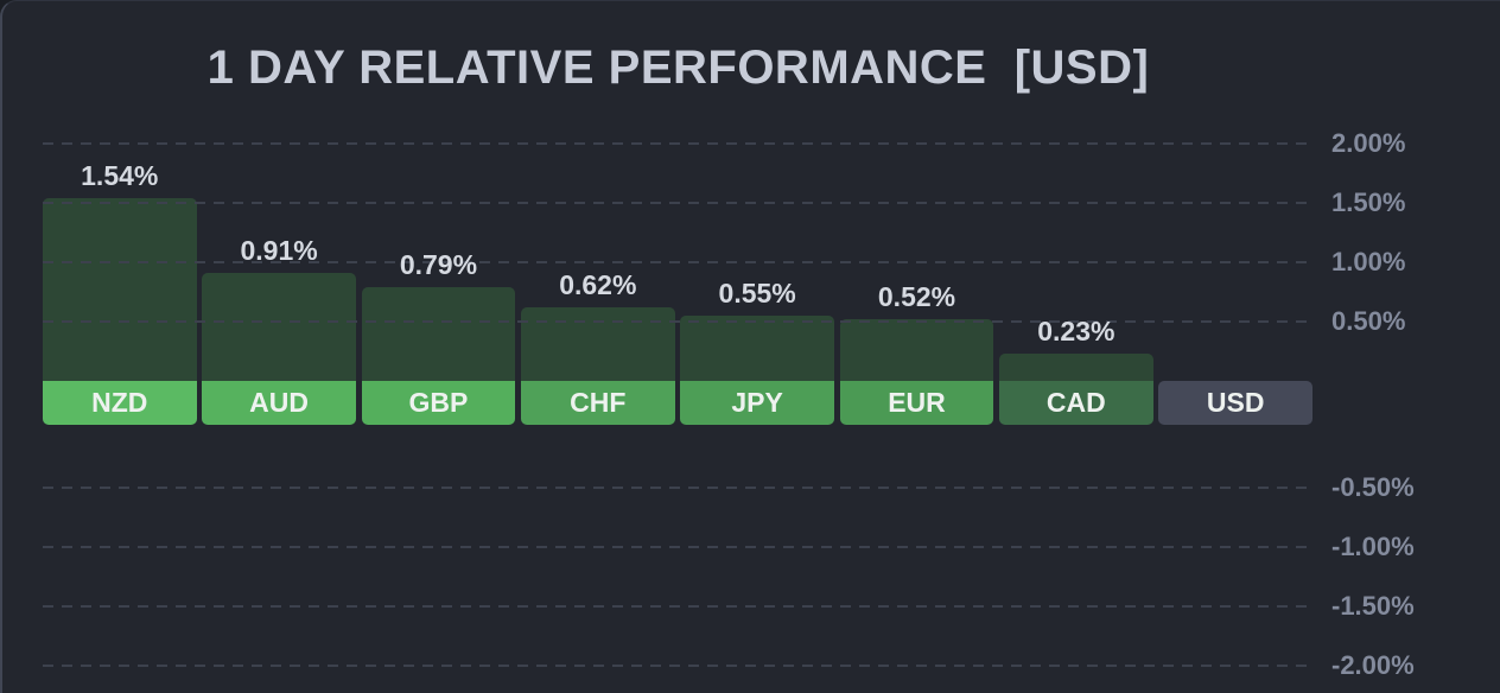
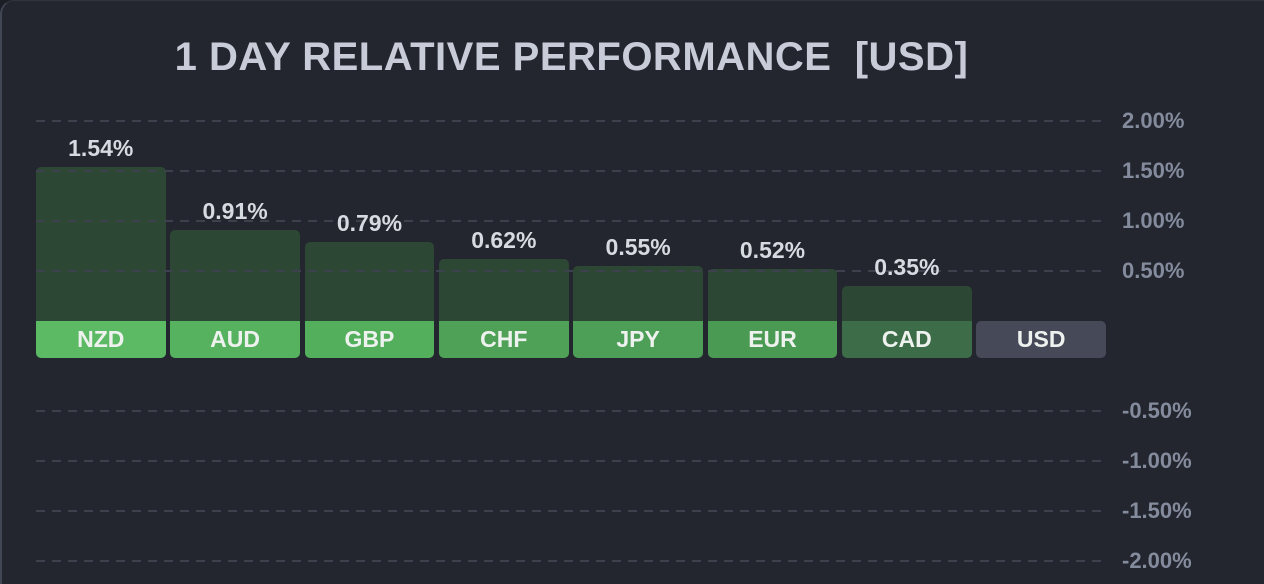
CAD: 0.23% -> 0.35%
